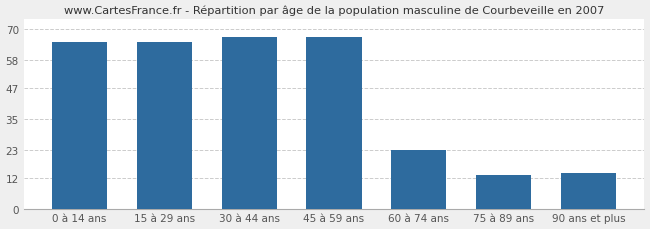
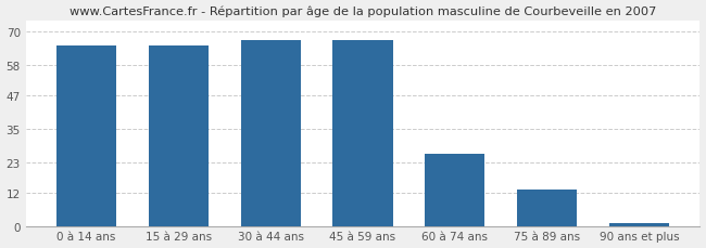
60 à 74 ans: 23 -> 26
90 ans et plus: 14 -> 1
